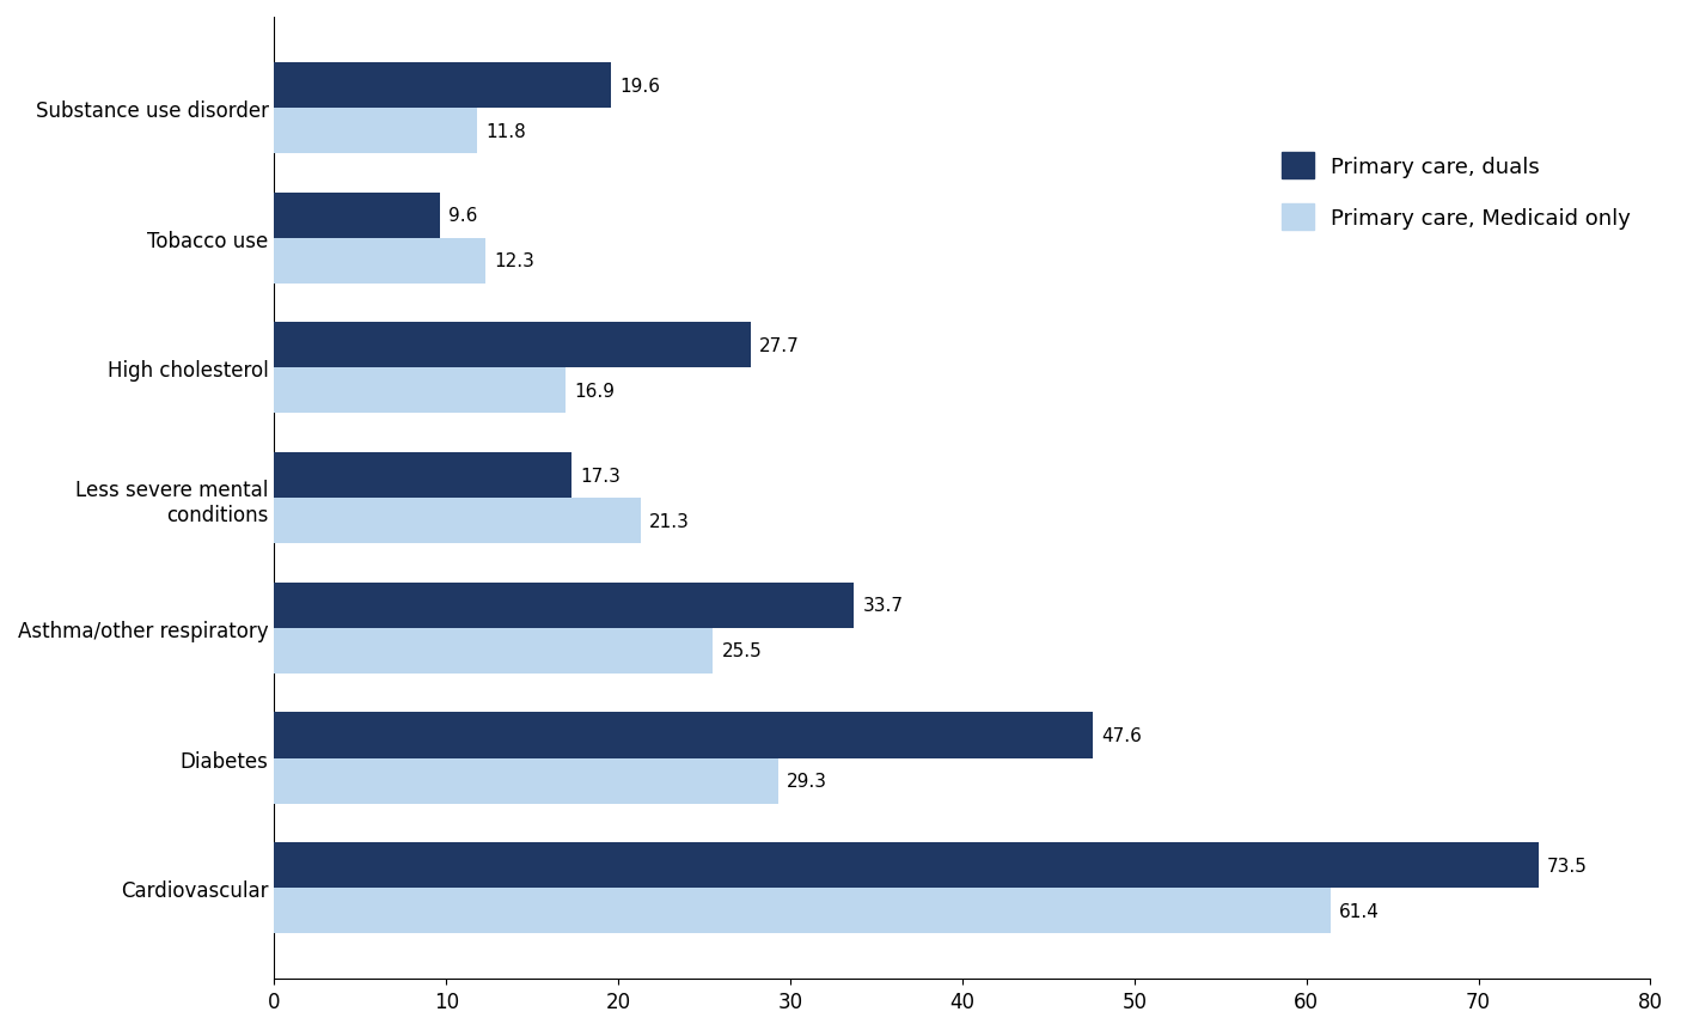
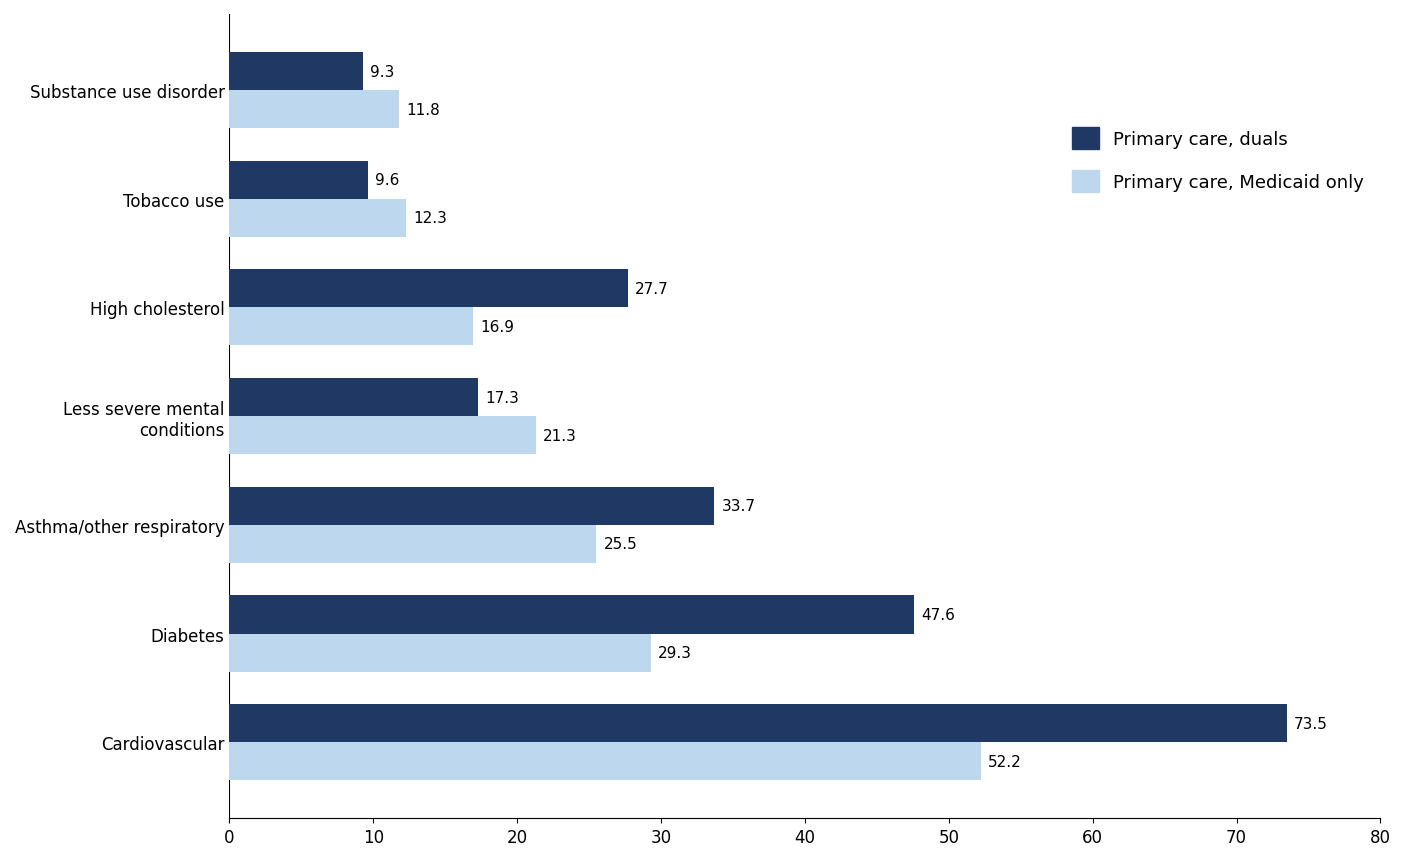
Primary care, duals/Substance use disorder: 19.6 -> 9.3
Primary care, Medicaid only/Cardiovascular: 61.4 -> 52.2
